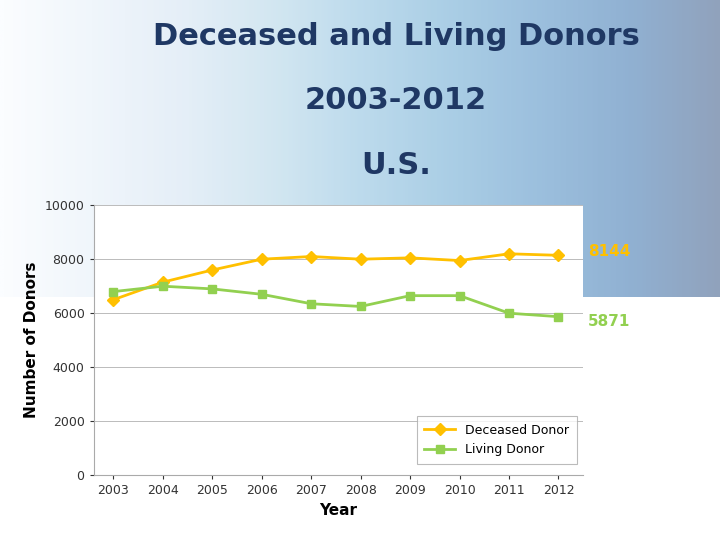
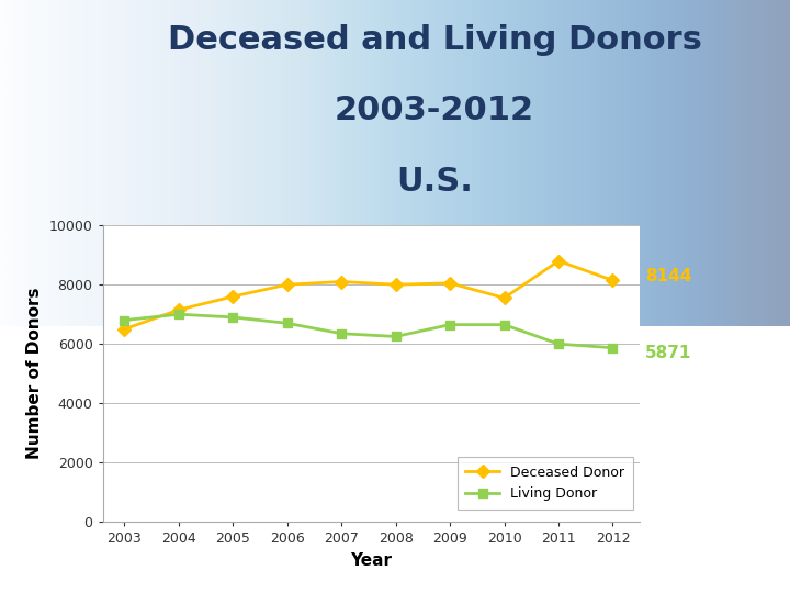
Deceased Donor/2010: 7950 -> 7550
Deceased Donor/2011: 8200 -> 8800
